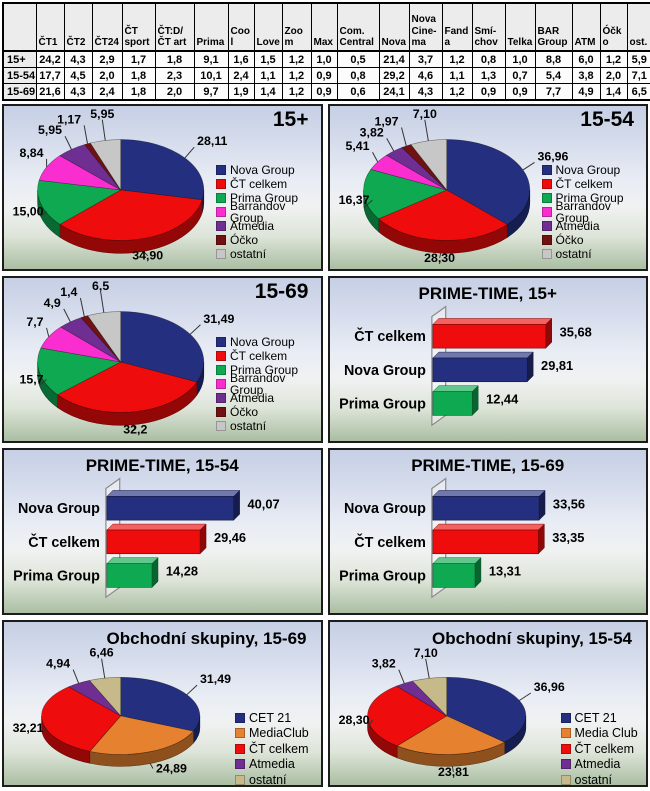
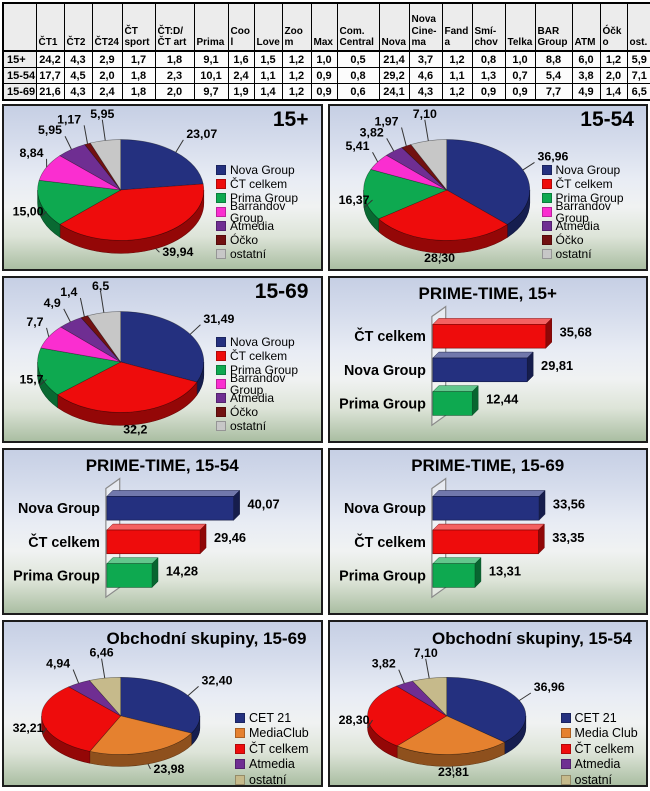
15+/Nova Group: 28,11 -> 23,07
15+/ČT celkem: 34,90 -> 39,94
Obchodní skupiny, 15-69/CET 21: 31,49 -> 32,40
Obchodní skupiny, 15-69/MediaClub: 24,89 -> 23,98
